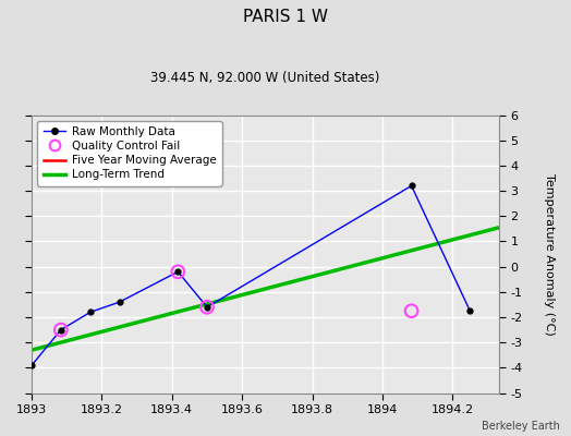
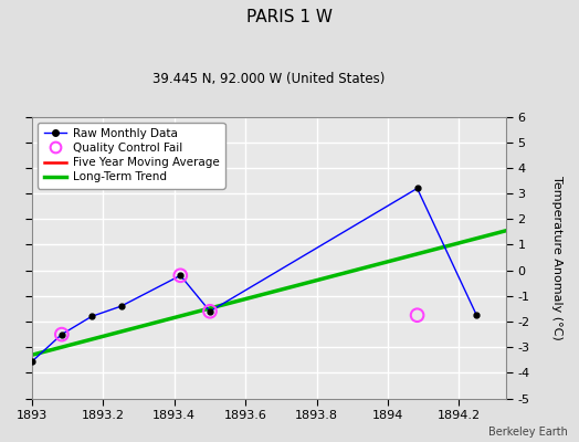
Raw Monthly Data/1893: -3.90 -> -3.55
